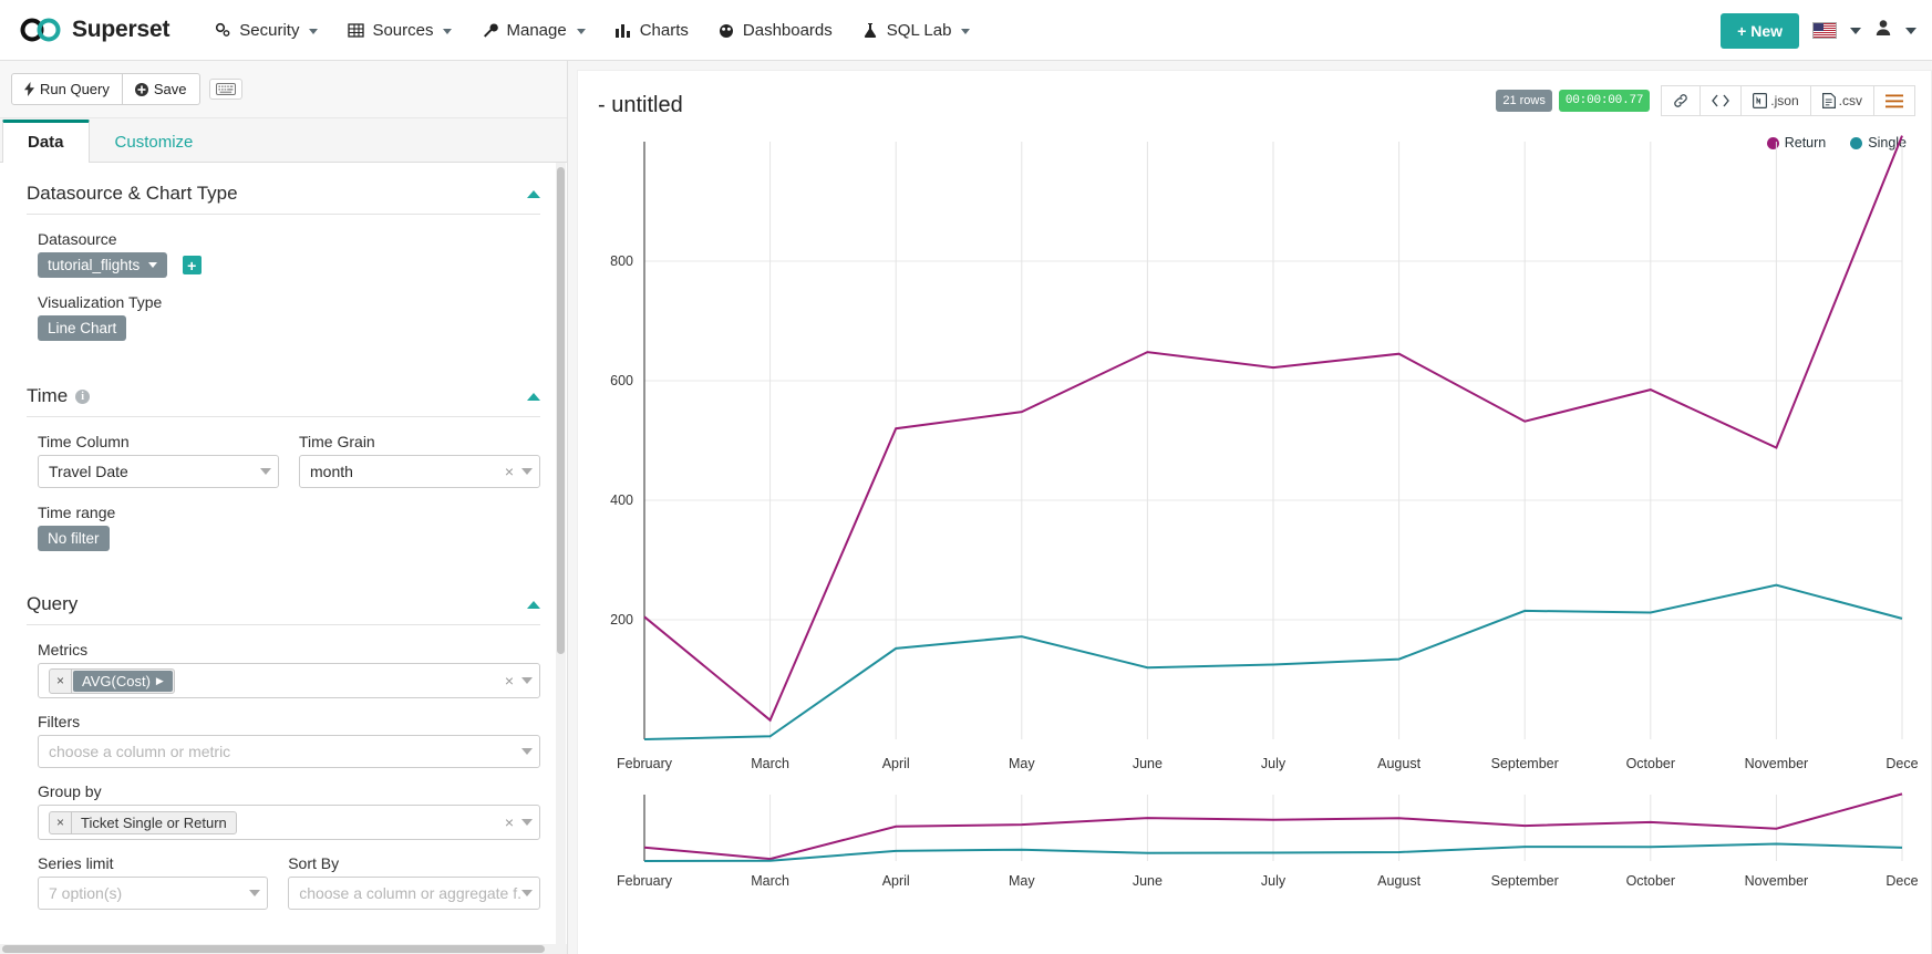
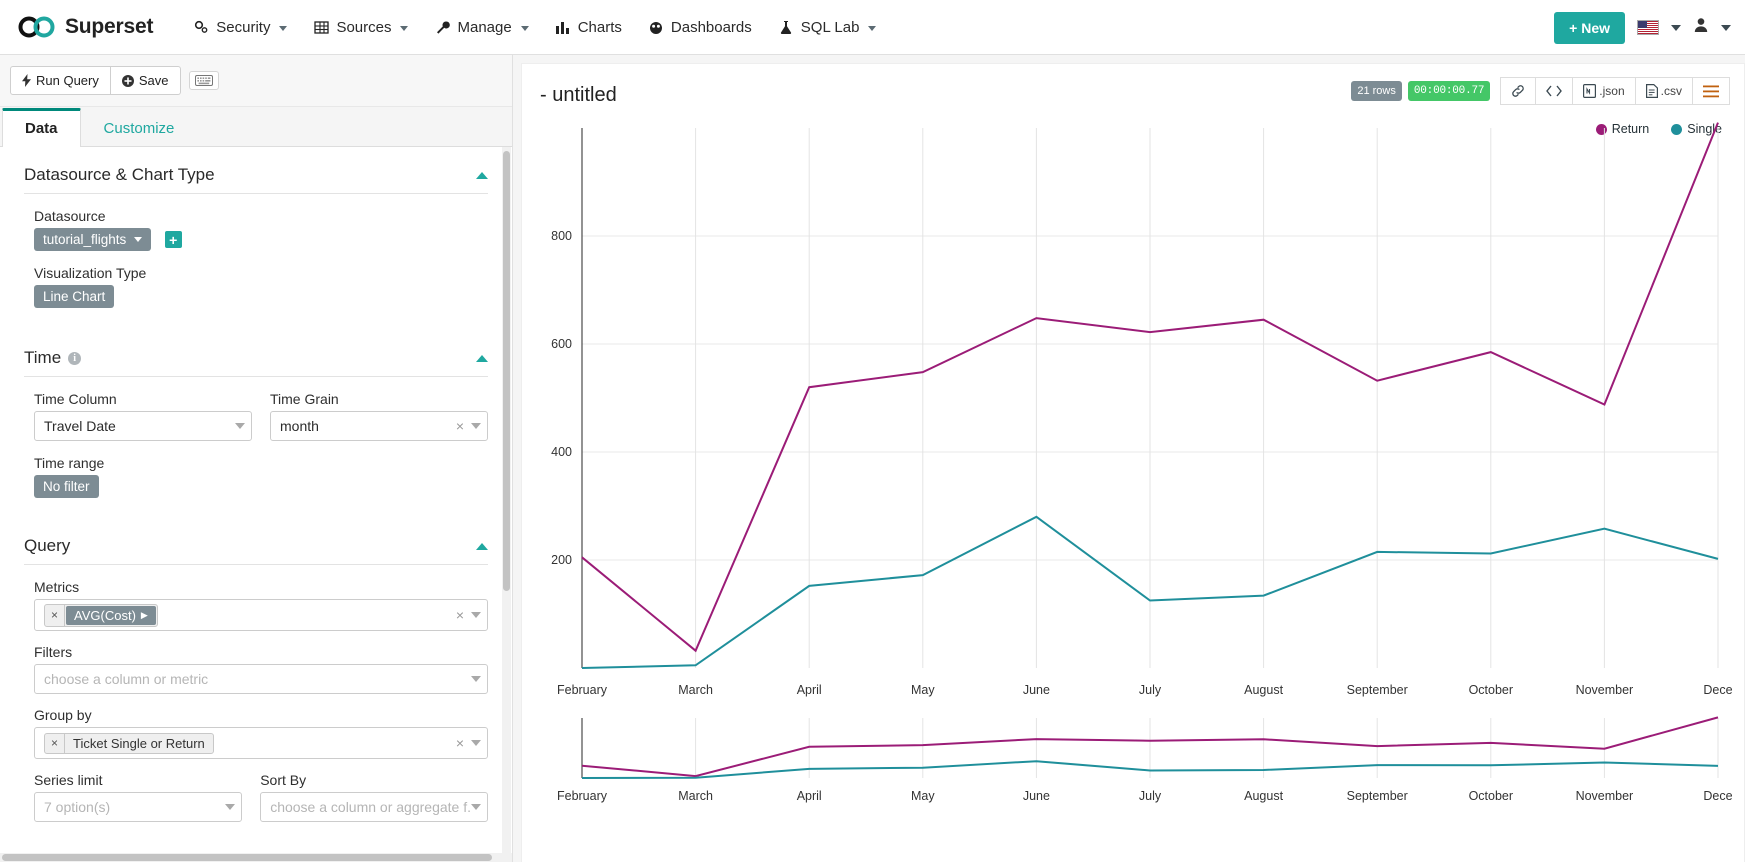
Single/June: 120 -> 280
